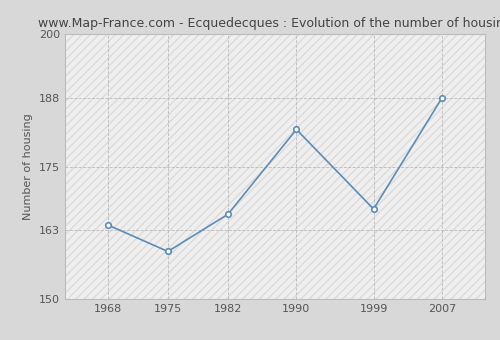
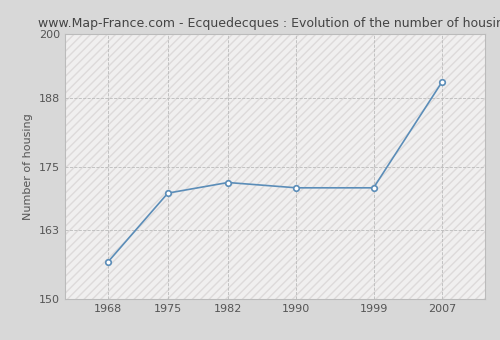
1968: 164 -> 157
1975: 159 -> 170
1982: 166 -> 172
1990: 182 -> 171
1999: 167 -> 171
2007: 188 -> 191
